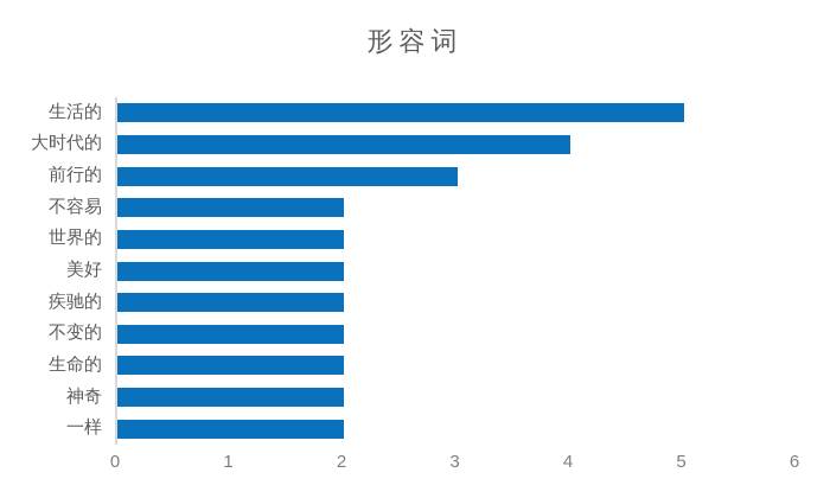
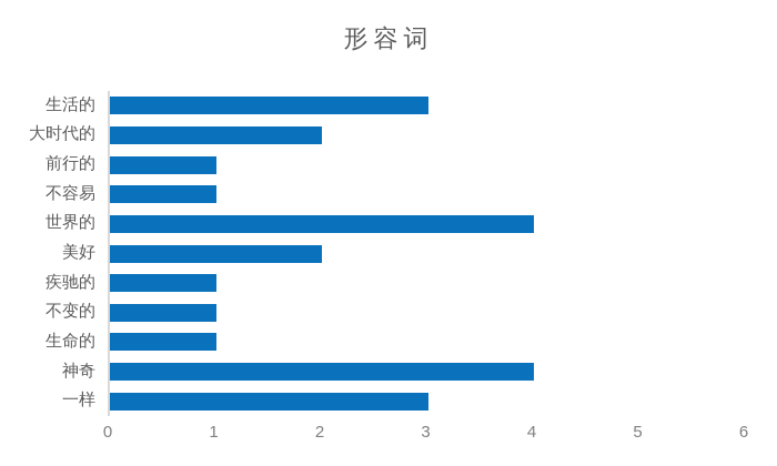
生活的: 5 -> 3
大时代的: 4 -> 2
前行的: 3 -> 1
不容易: 2 -> 1
世界的: 2 -> 4
疾驰的: 2 -> 1
不变的: 2 -> 1
生命的: 2 -> 1
神奇: 2 -> 4
一样: 2 -> 3
